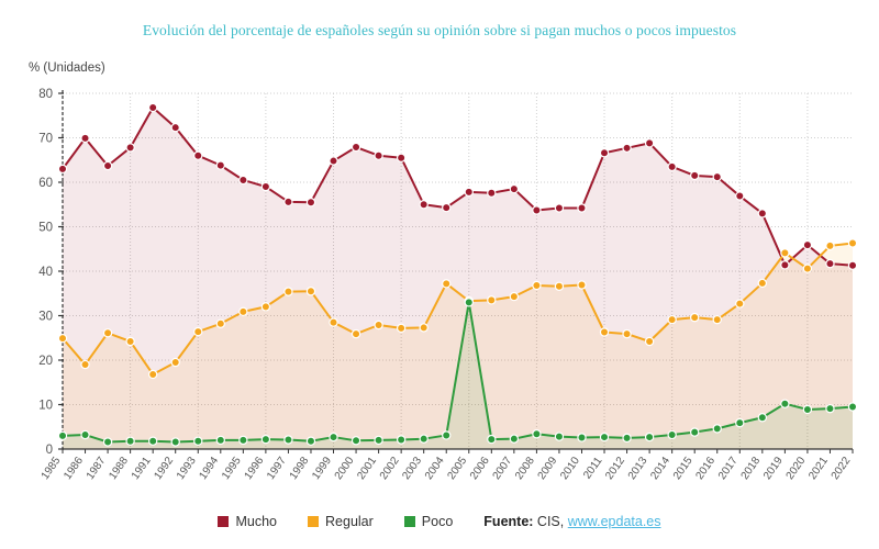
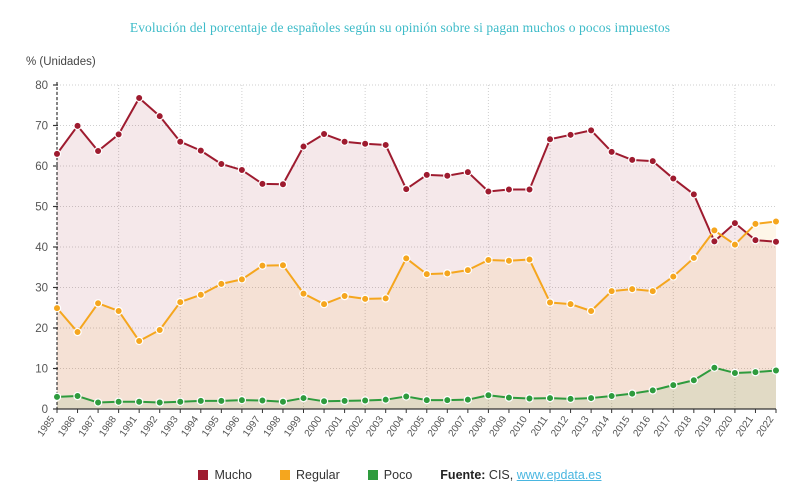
Mucho/2003: 55 -> 65
Poco/2005: 33 -> 2
